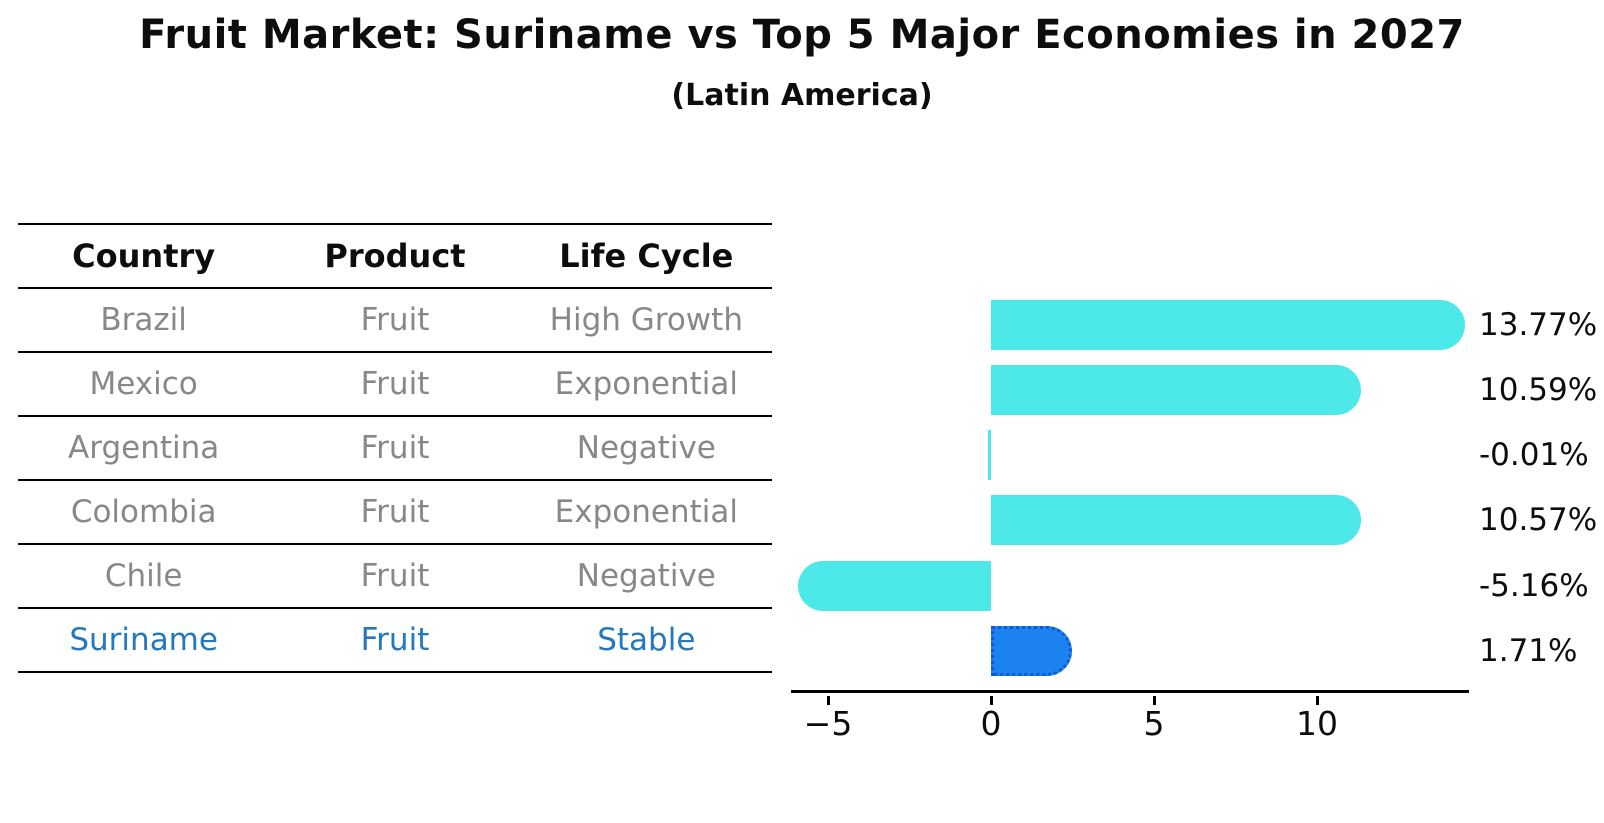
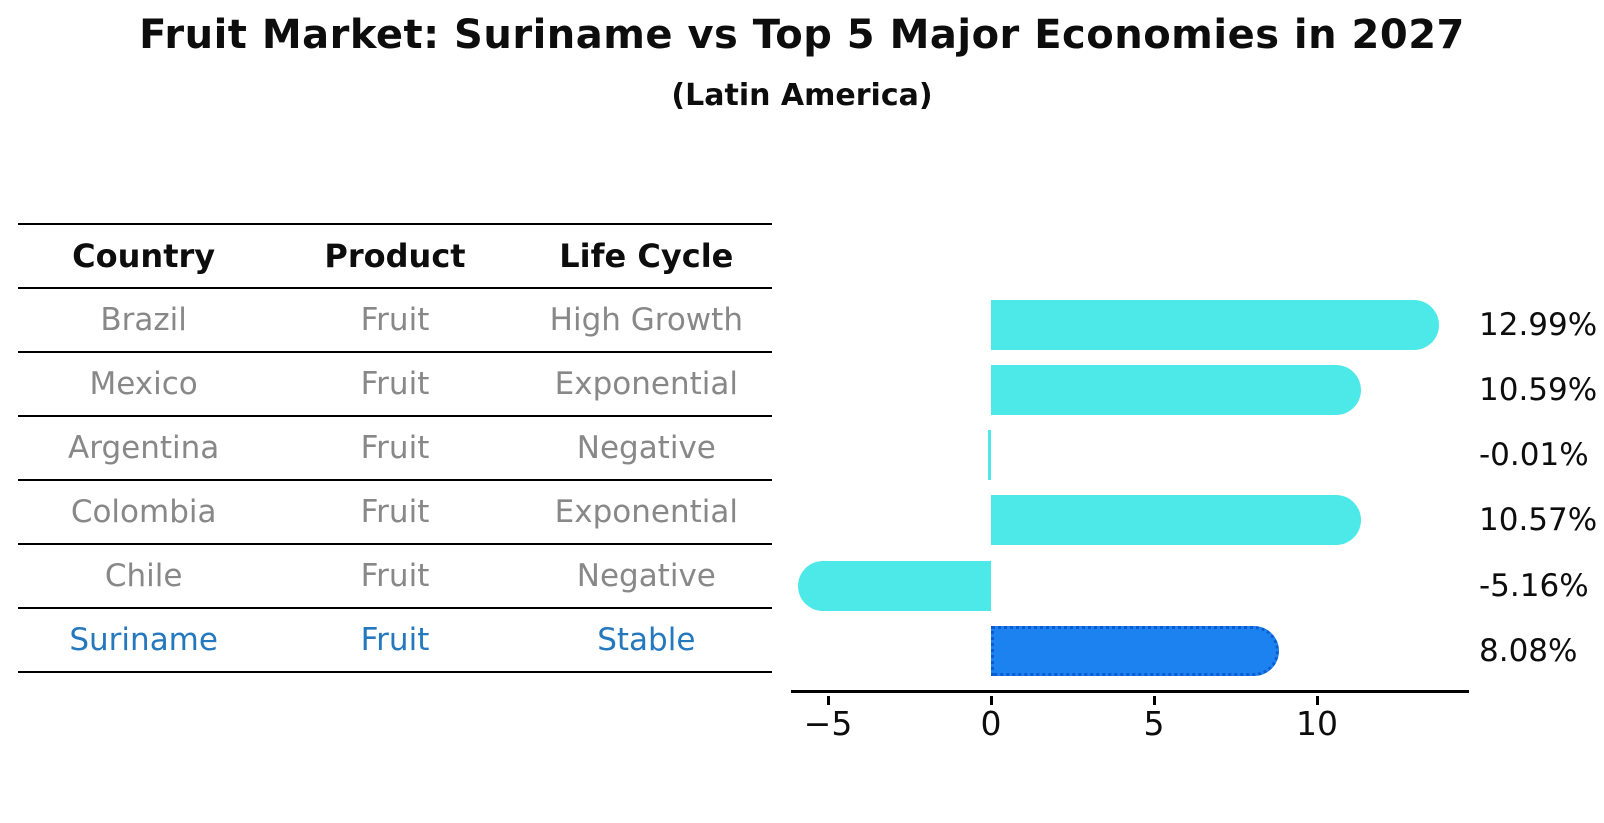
Brazil: 13.77% -> 12.99%
Suriname: 1.71% -> 8.08%
